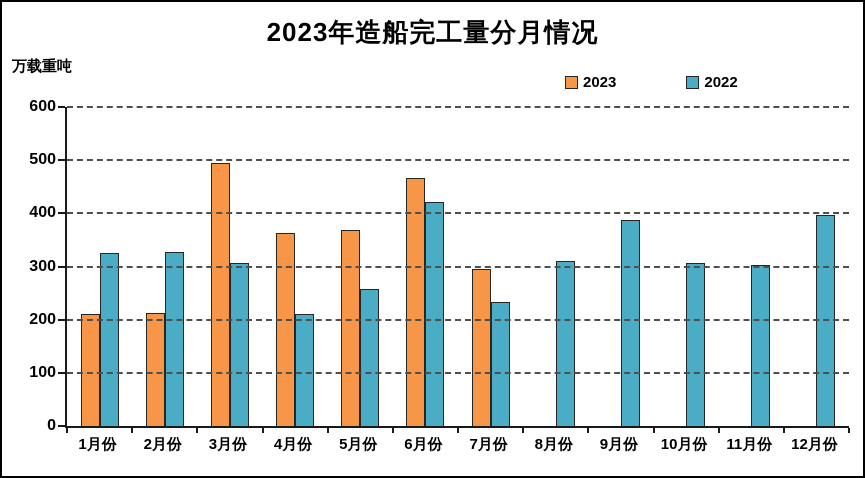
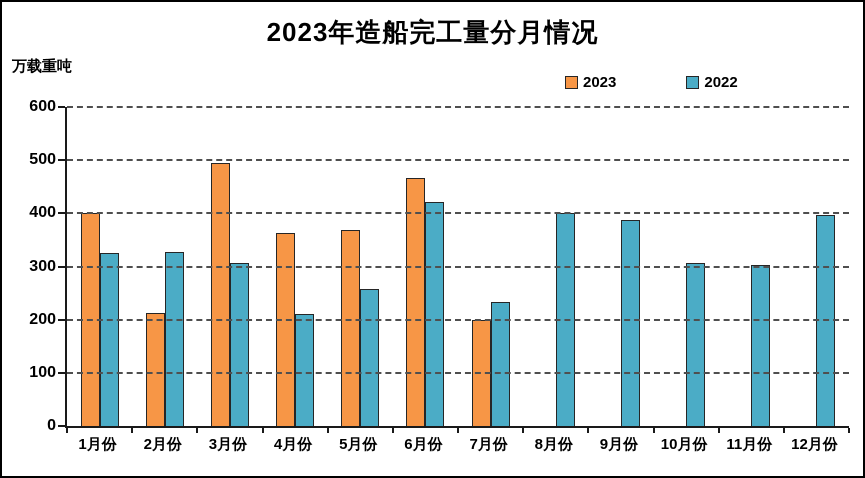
2023/1月份: 210 -> 400
2023/7月份: 300 -> 200
2022/8月份: 310 -> 400
